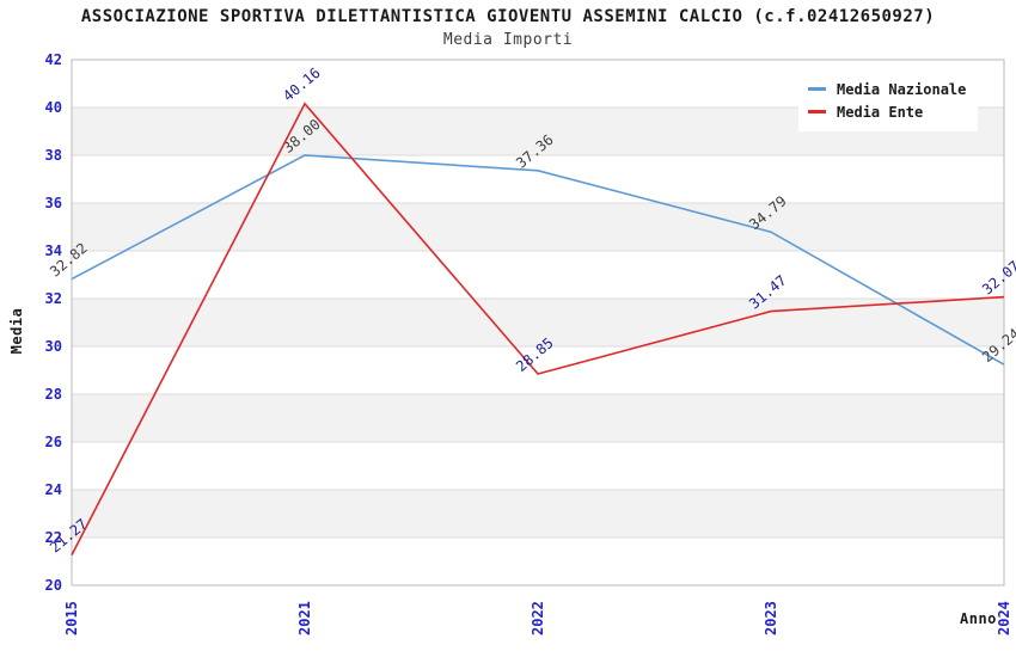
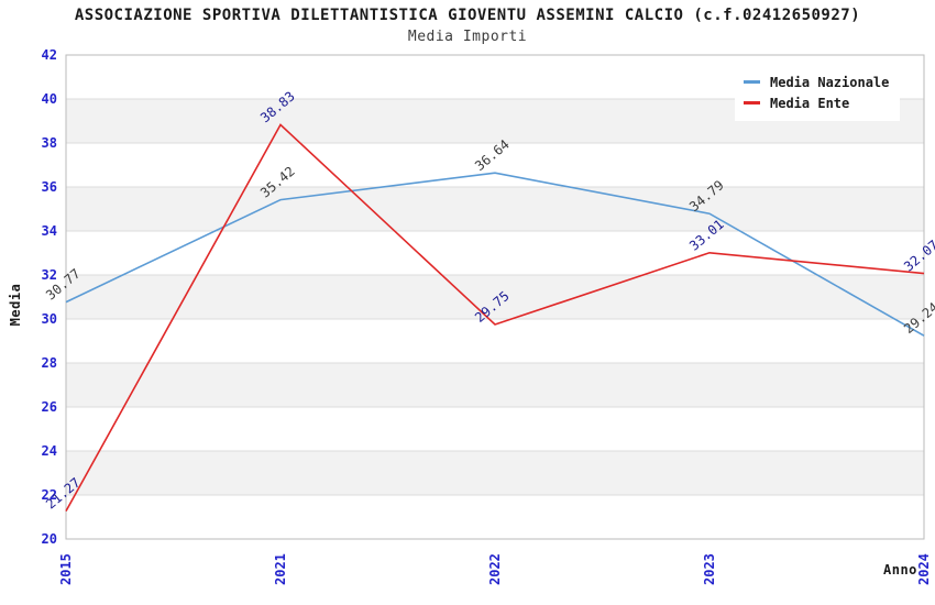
Media Nazionale/2015: 32.82 -> 30.77
Media Nazionale/2021: 38.00 -> 35.42
Media Ente/2021: 40.16 -> 38.83
Media Nazionale/2022: 37.36 -> 36.64
Media Ente/2022: 28.85 -> 29.75
Media Ente/2023: 31.47 -> 33.01
